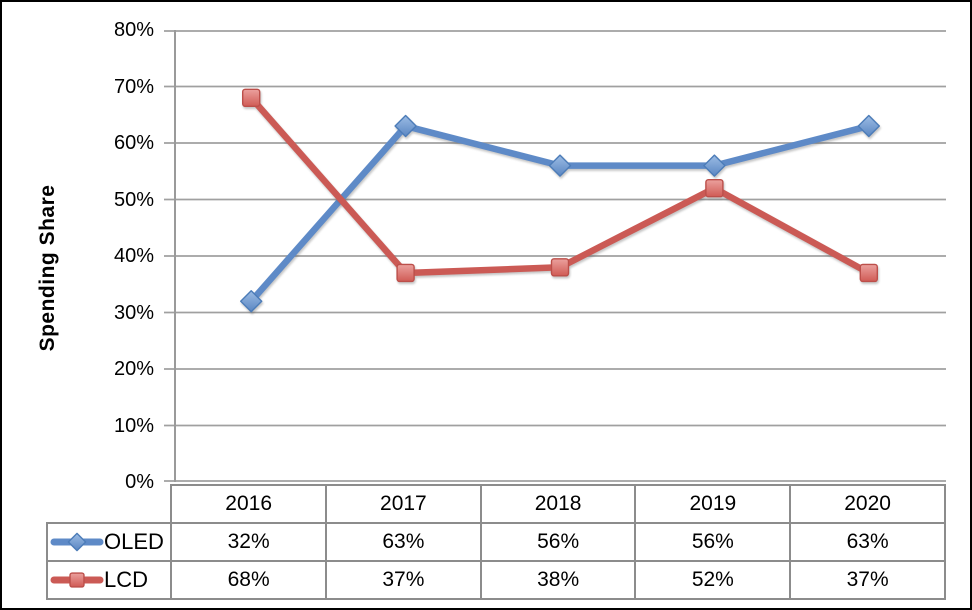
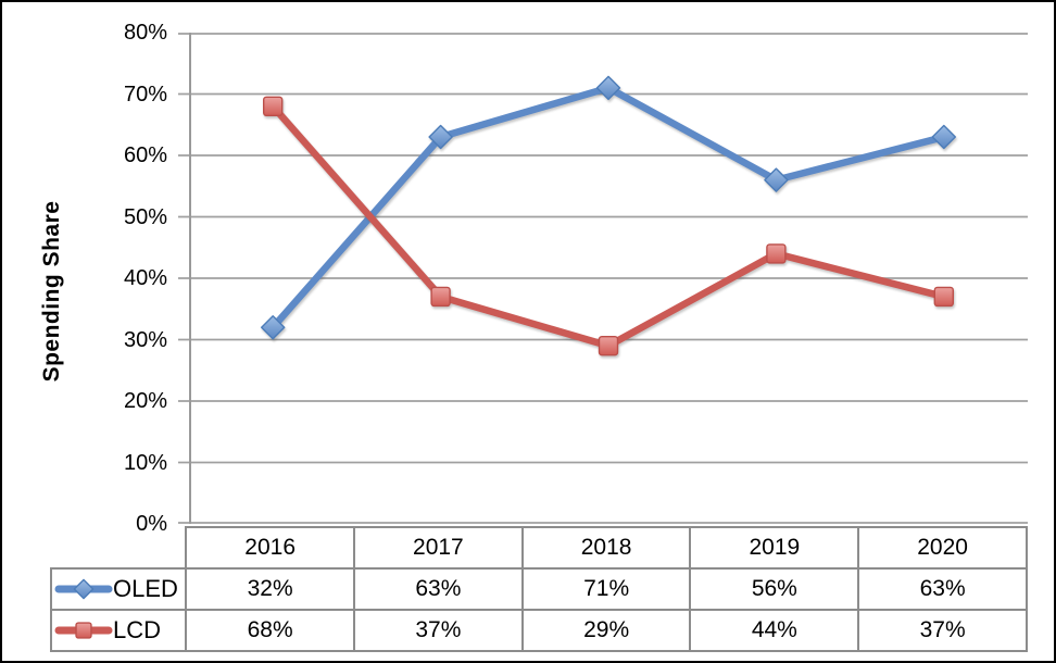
OLED/2018: 56% -> 71%
LCD/2018: 38% -> 29%
LCD/2019: 52% -> 44%
